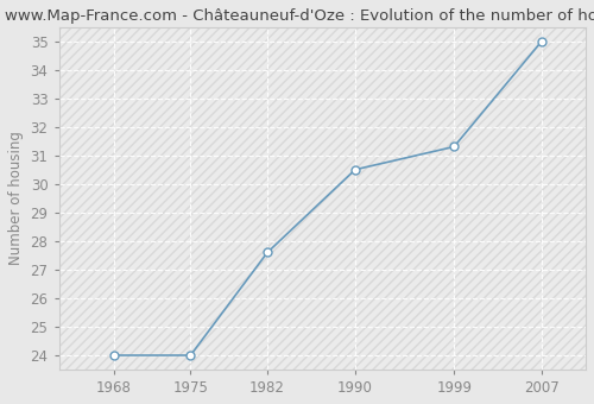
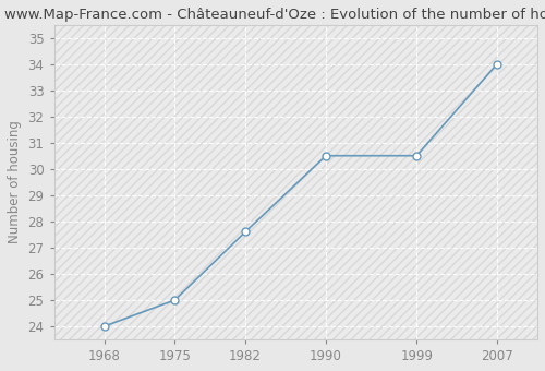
1975: 24.0 -> 25.0
1999: 31.3 -> 30.5
2007: 35.0 -> 34.0
